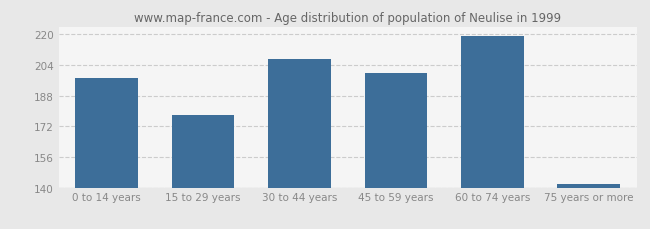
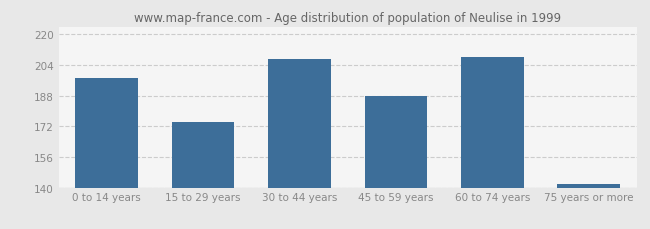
15 to 29 years: 178 -> 174
45 to 59 years: 200 -> 188
60 to 74 years: 219 -> 208
